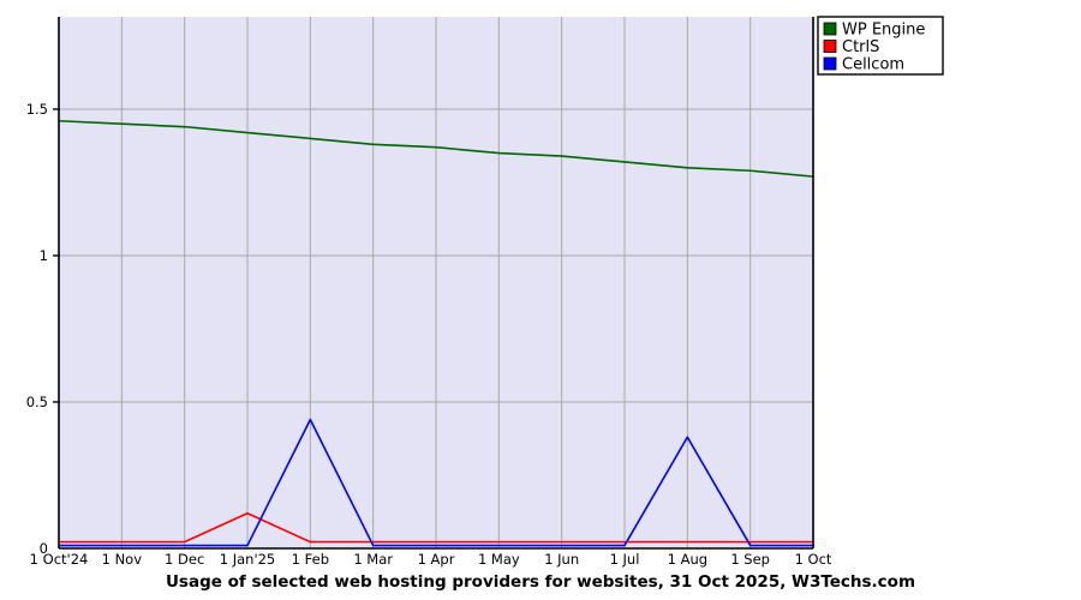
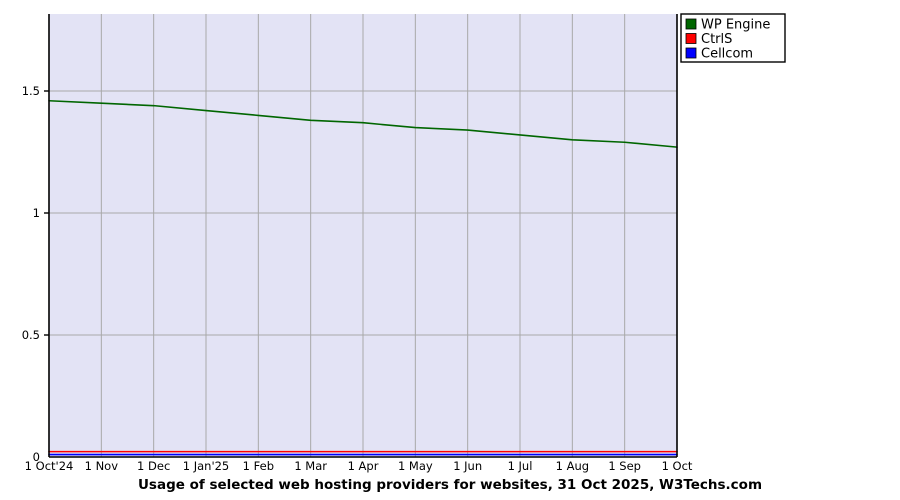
CtrlS/1 Jan'25: 0.12 -> 0.02
Cellcom/1 Feb: 0.44 -> 0.01
Cellcom/1 Aug: 0.38 -> 0.01
